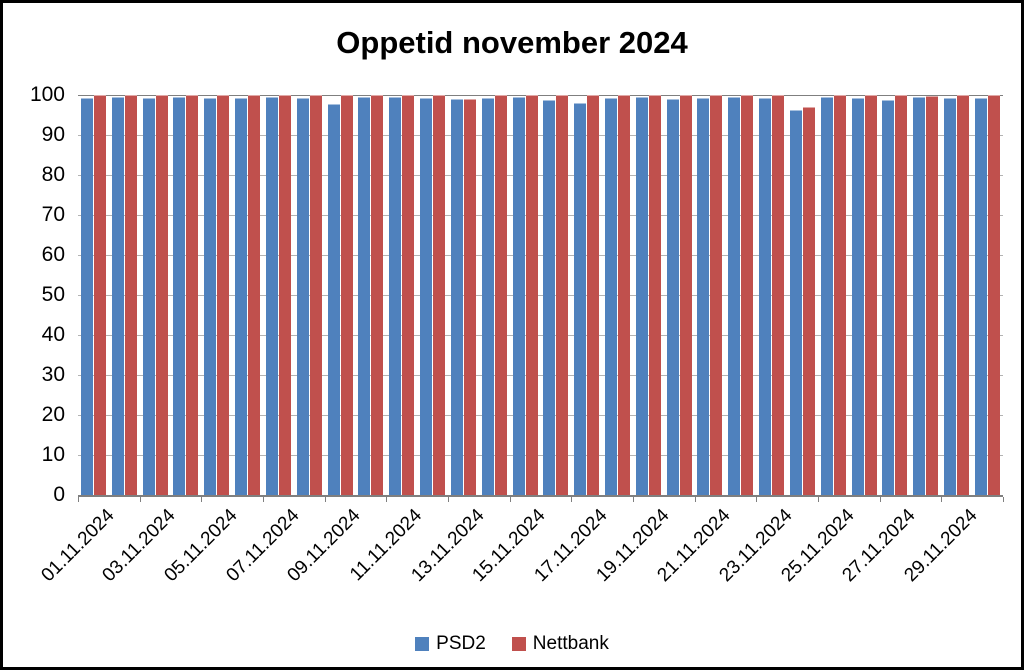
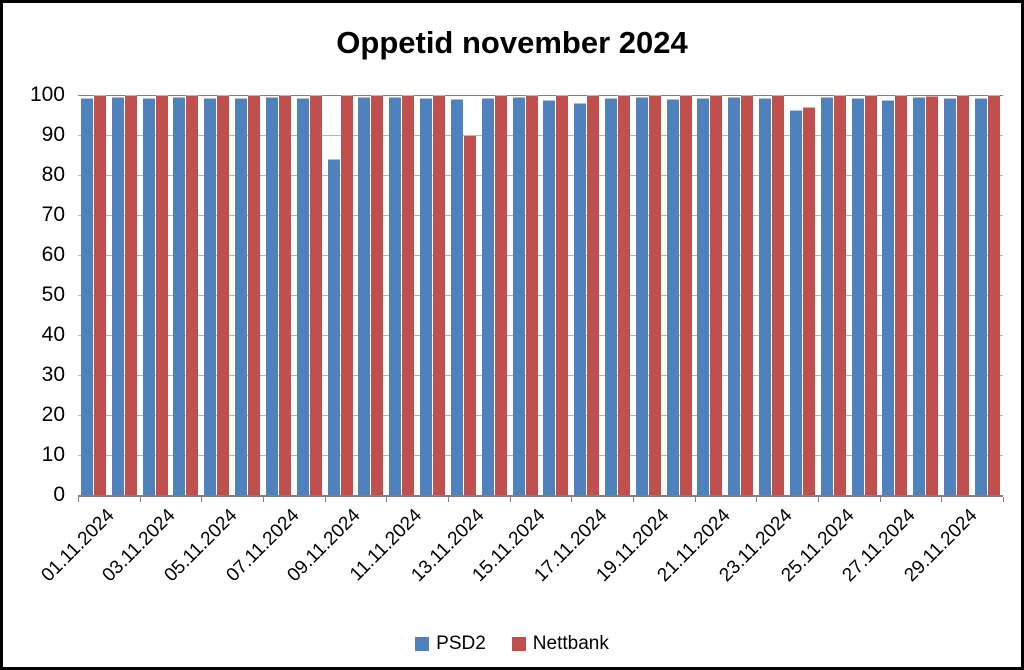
PSD2/09.11.2024: 98 -> 84
Nettbank/13.11.2024: 99 -> 90
